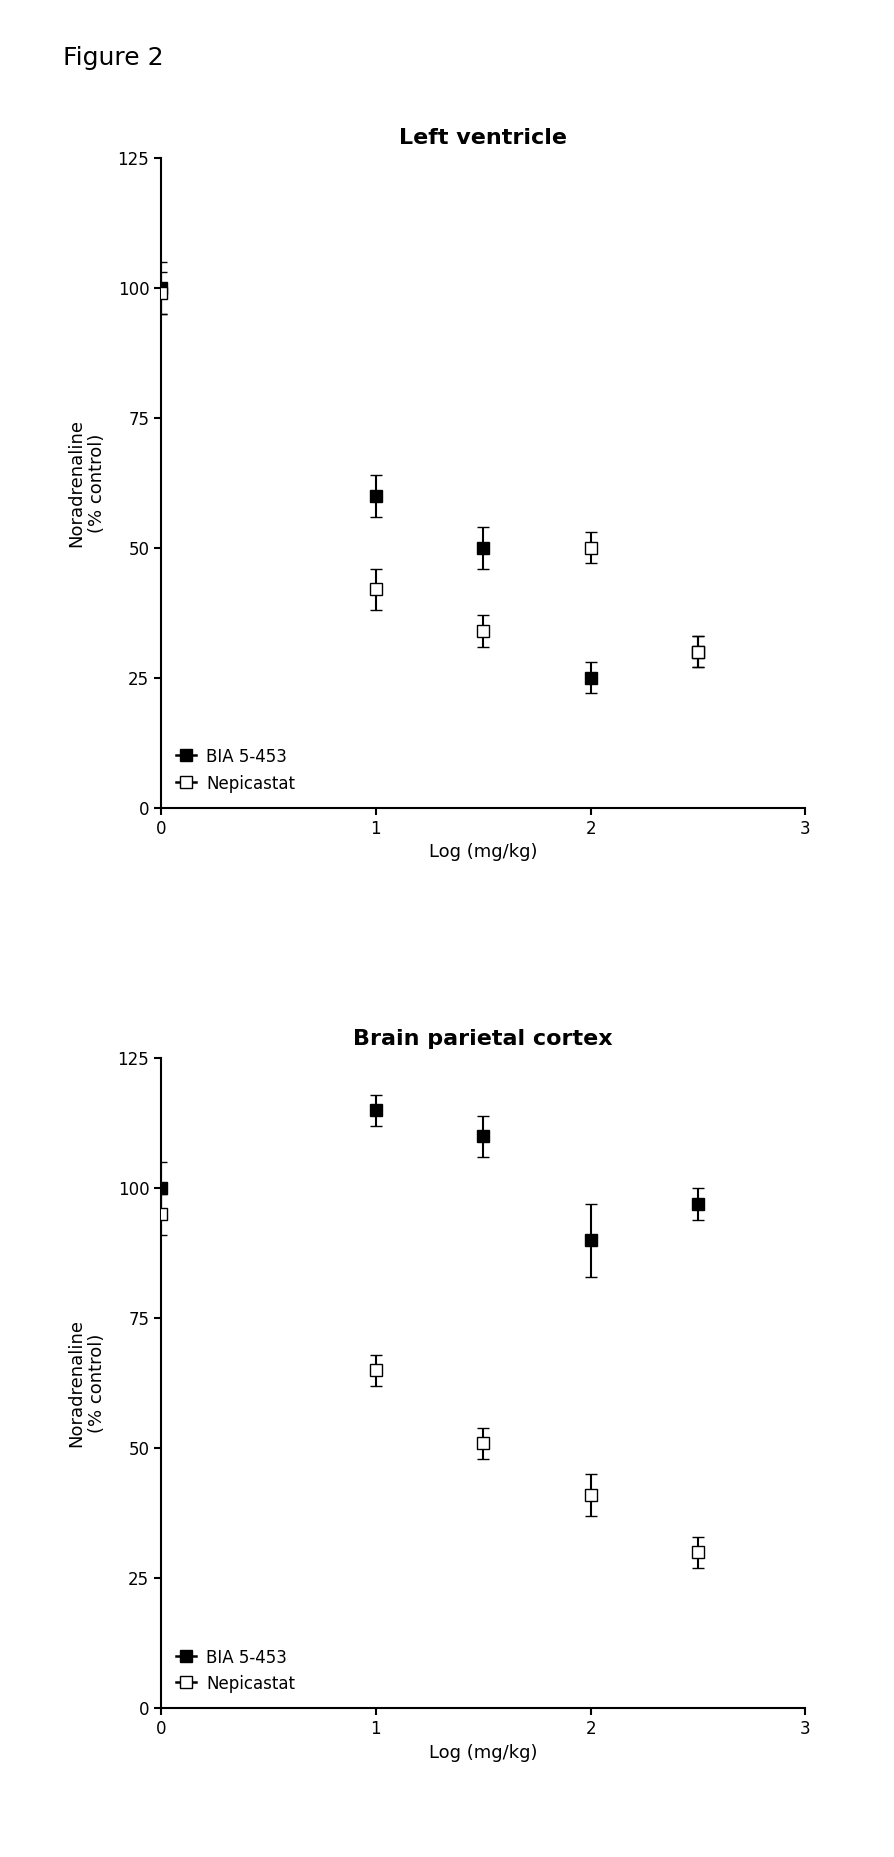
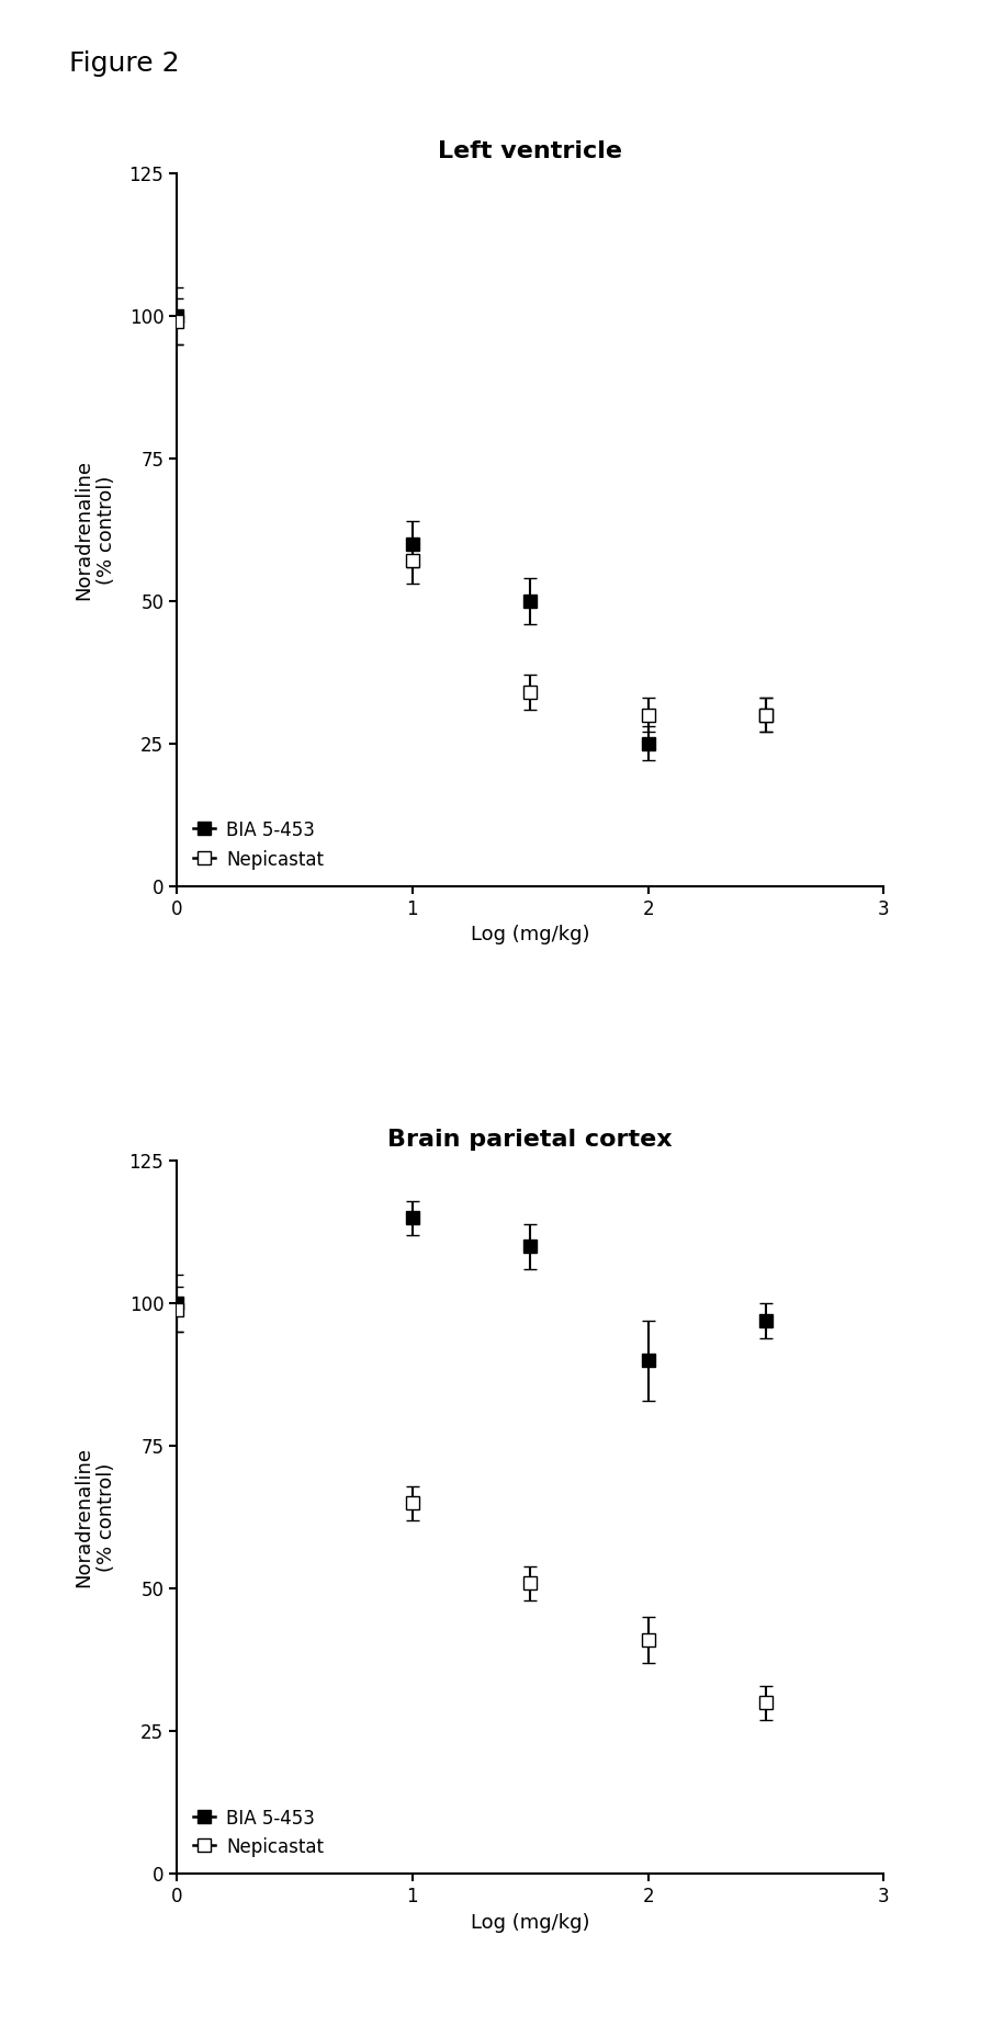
Left ventricle/Nepicastat/1: 42 -> 57
Left ventricle/Nepicastat/2: 50 -> 30
Brain parietal cortex/Nepicastat/0: 95 -> 99
